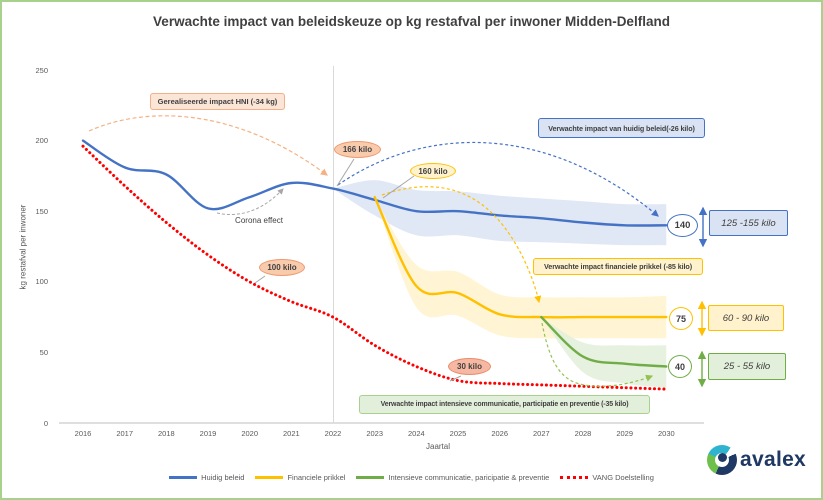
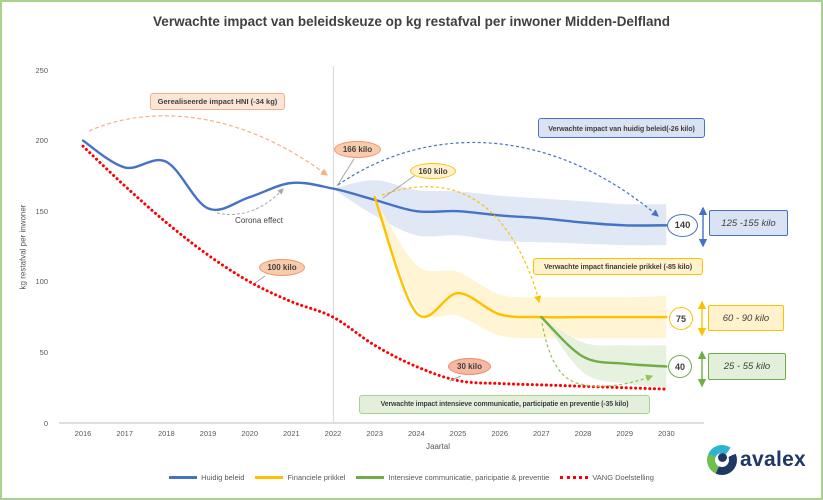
Huidig beleid/2018: 176 -> 185
Financiele prikkel/2024: 97 -> 78
